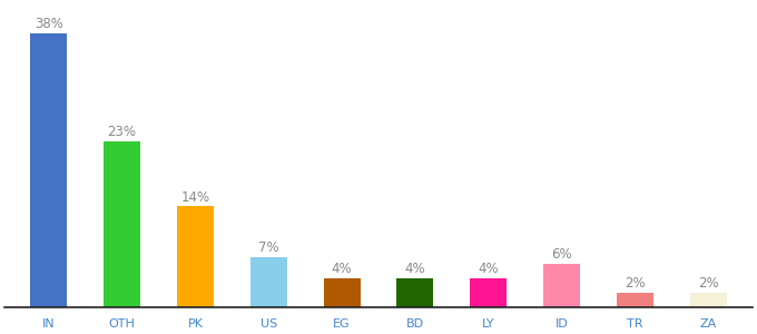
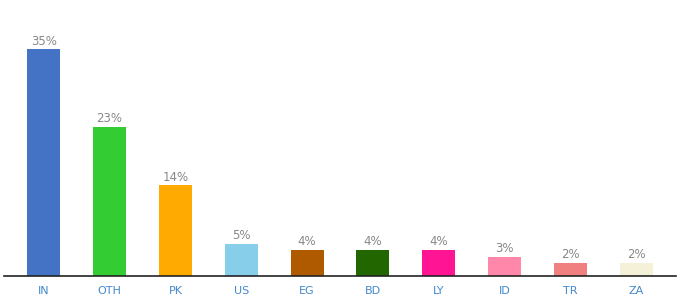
IN: 38% -> 35%
US: 7% -> 5%
ID: 6% -> 3%
